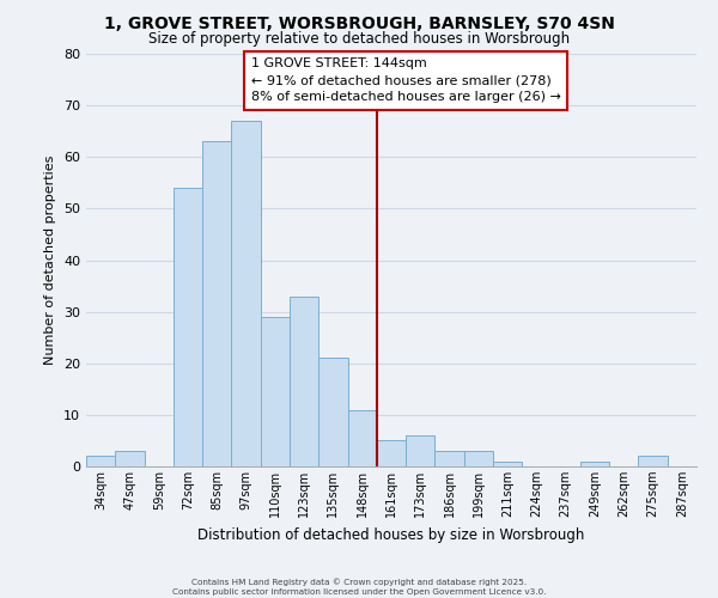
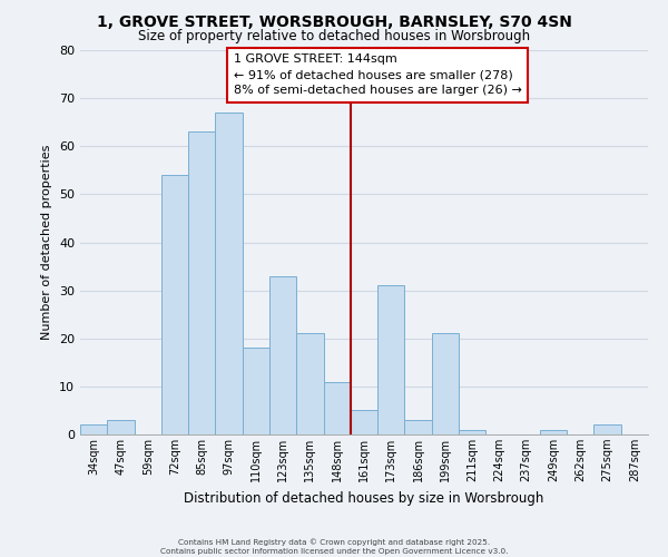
110sqm: 29 -> 18
173sqm: 6 -> 31
199sqm: 3 -> 21
